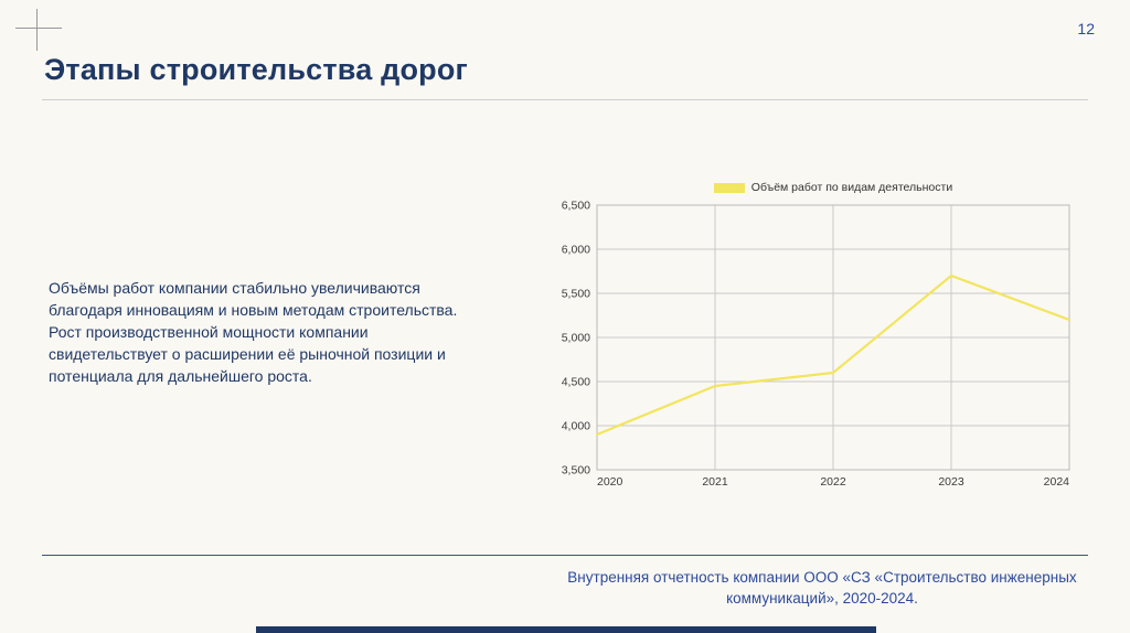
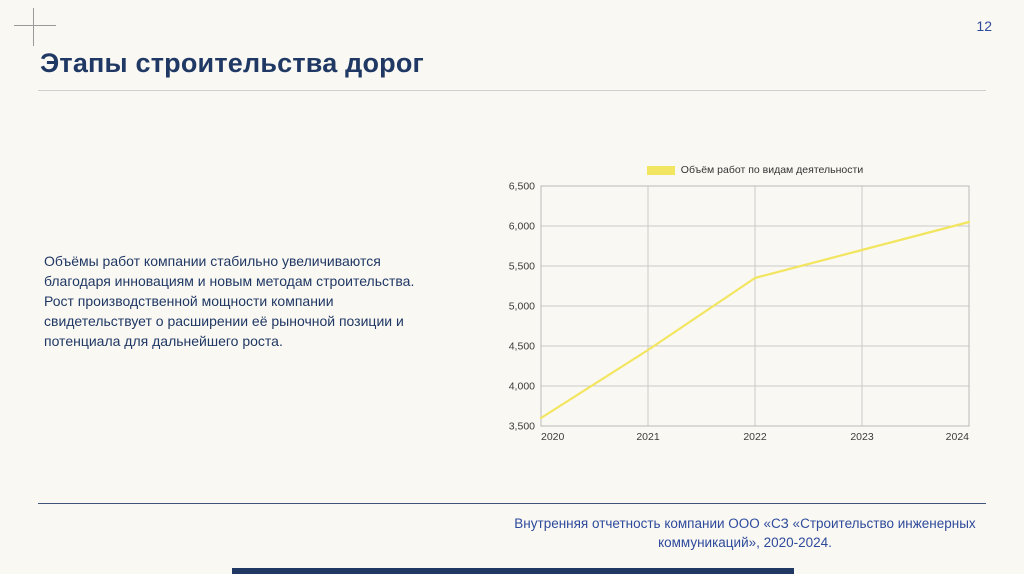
2020: 3900 -> 3600
2022: 4600 -> 5400
2024: 5200 -> 6000
